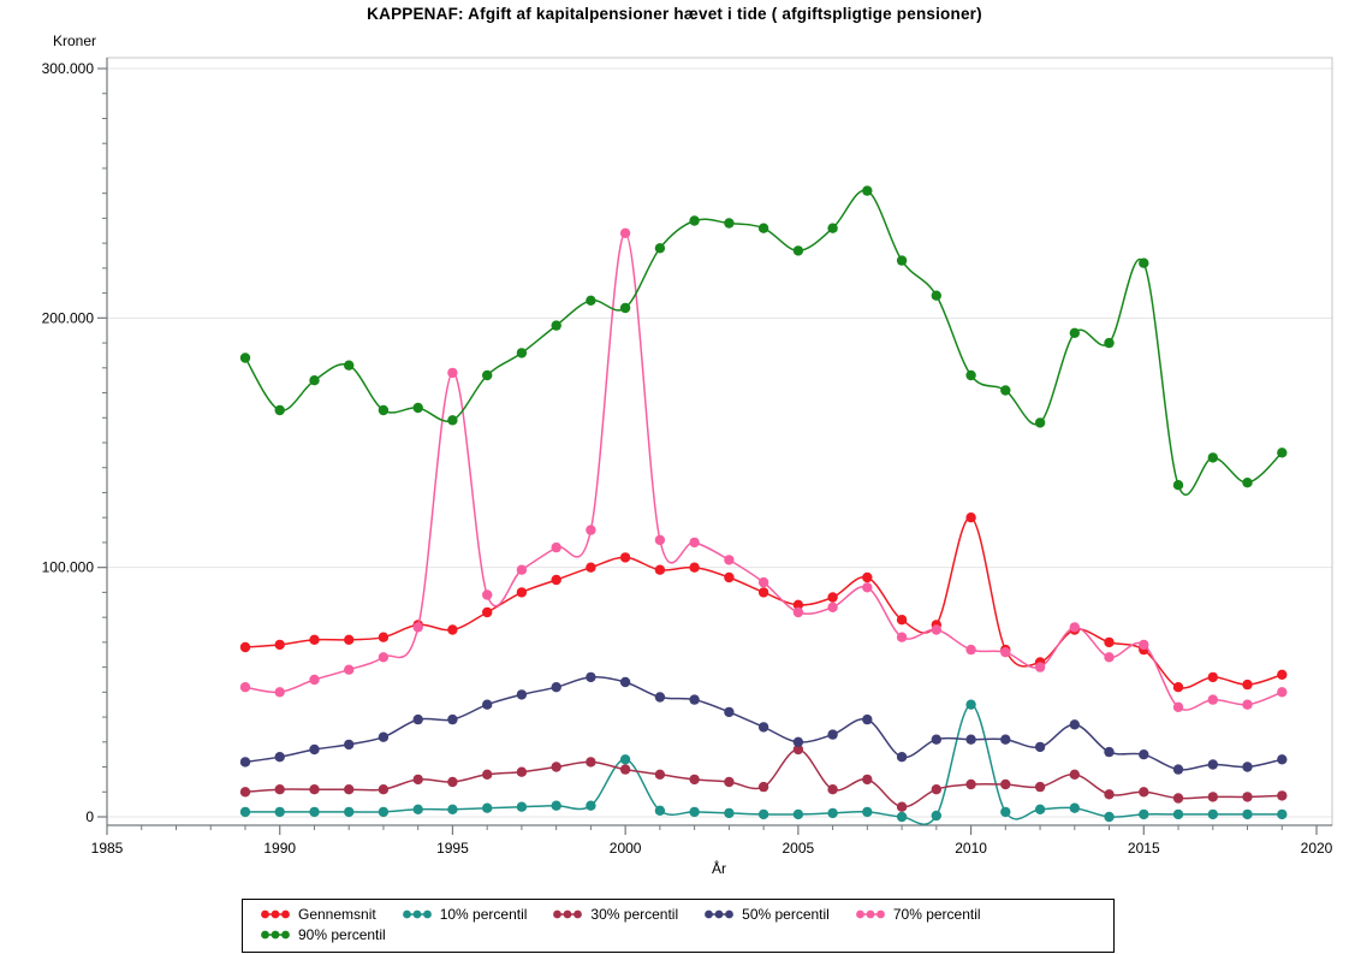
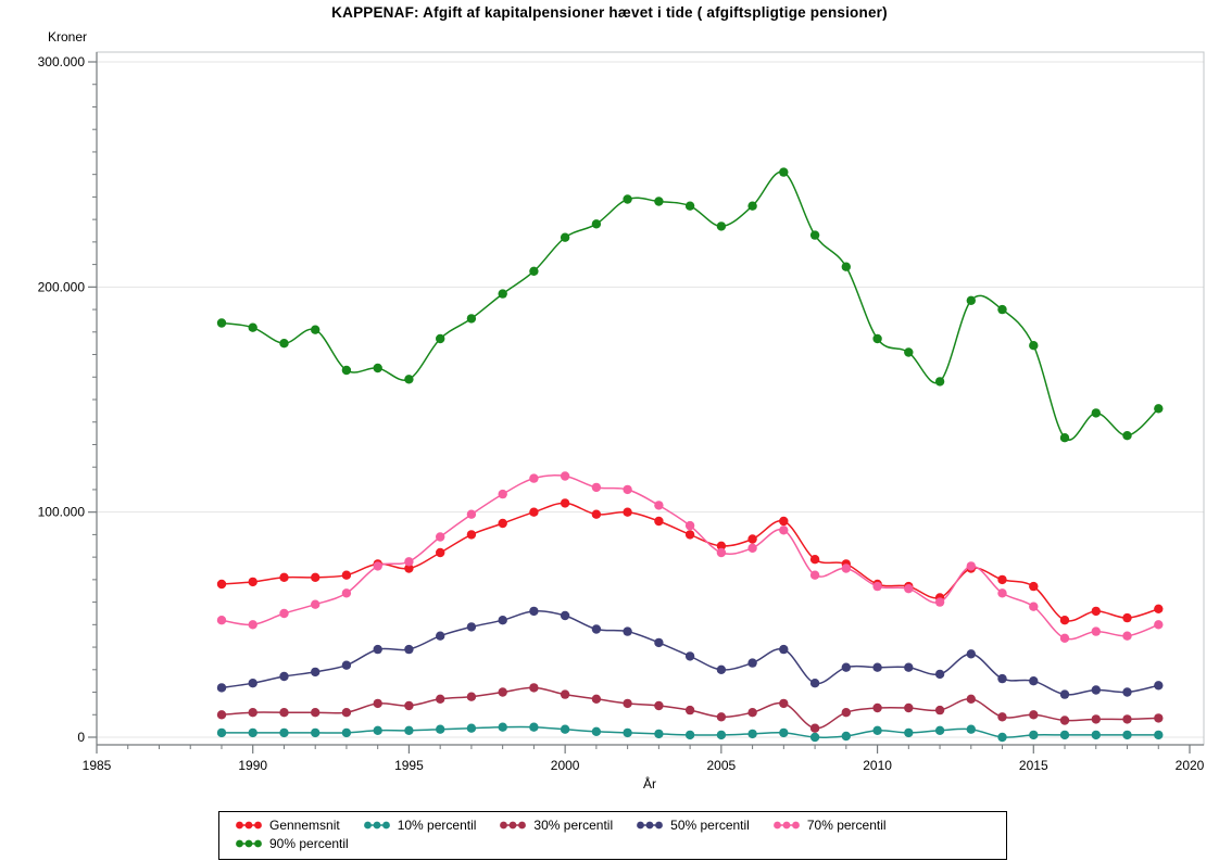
90% percentil/1990: 163000 -> 182000
70% percentil/1995: 178000 -> 78000
10% percentil/2000: 23000 -> 4000
70% percentil/2000: 234000 -> 116000
90% percentil/2000: 204000 -> 222000
30% percentil/2005: 27000 -> 9000
Gennemsnit/2010: 120000 -> 68000
10% percentil/2010: 45000 -> 3000
70% percentil/2015: 69000 -> 58000
90% percentil/2015: 222000 -> 174000
